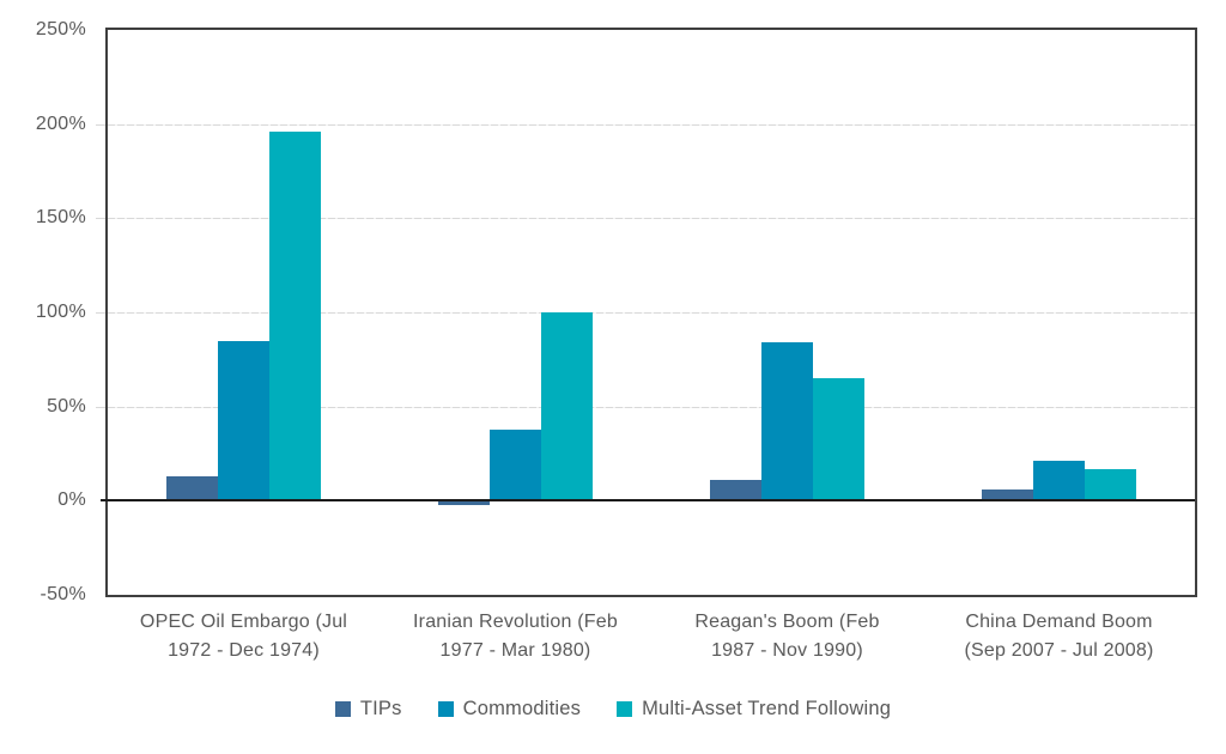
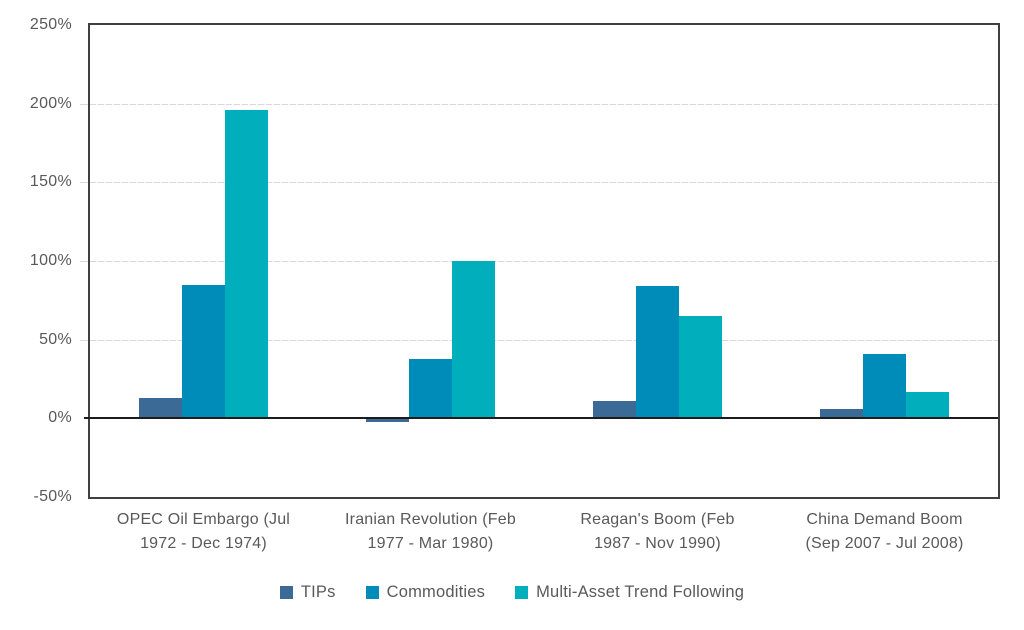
Commodities/China Demand Boom (Sep 2007 - Jul 2008): 21% -> 41%
